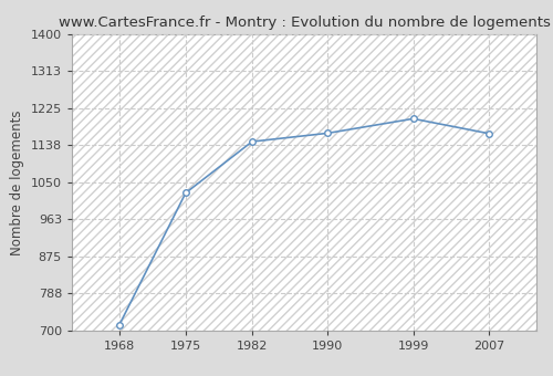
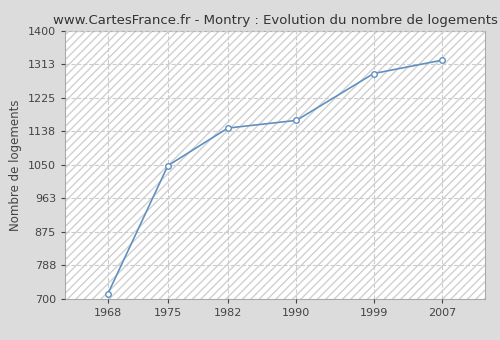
1975: 1025 -> 1048
1999: 1200 -> 1288
2007: 1165 -> 1323
